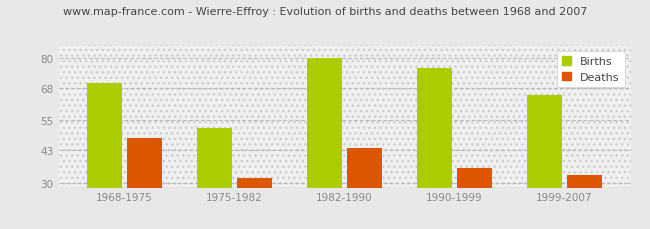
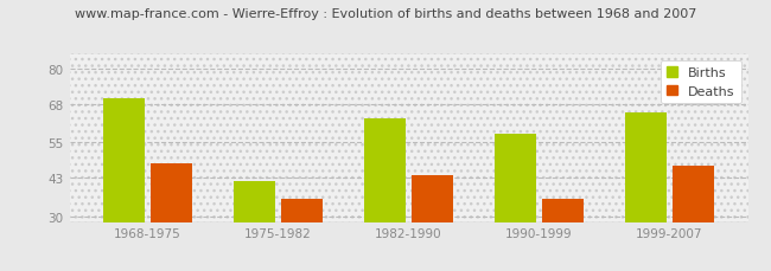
Births/1975-1982: 52 -> 42
Deaths/1975-1982: 32 -> 36
Births/1982-1990: 80 -> 63
Births/1990-1999: 76 -> 58
Deaths/1999-2007: 33 -> 47
